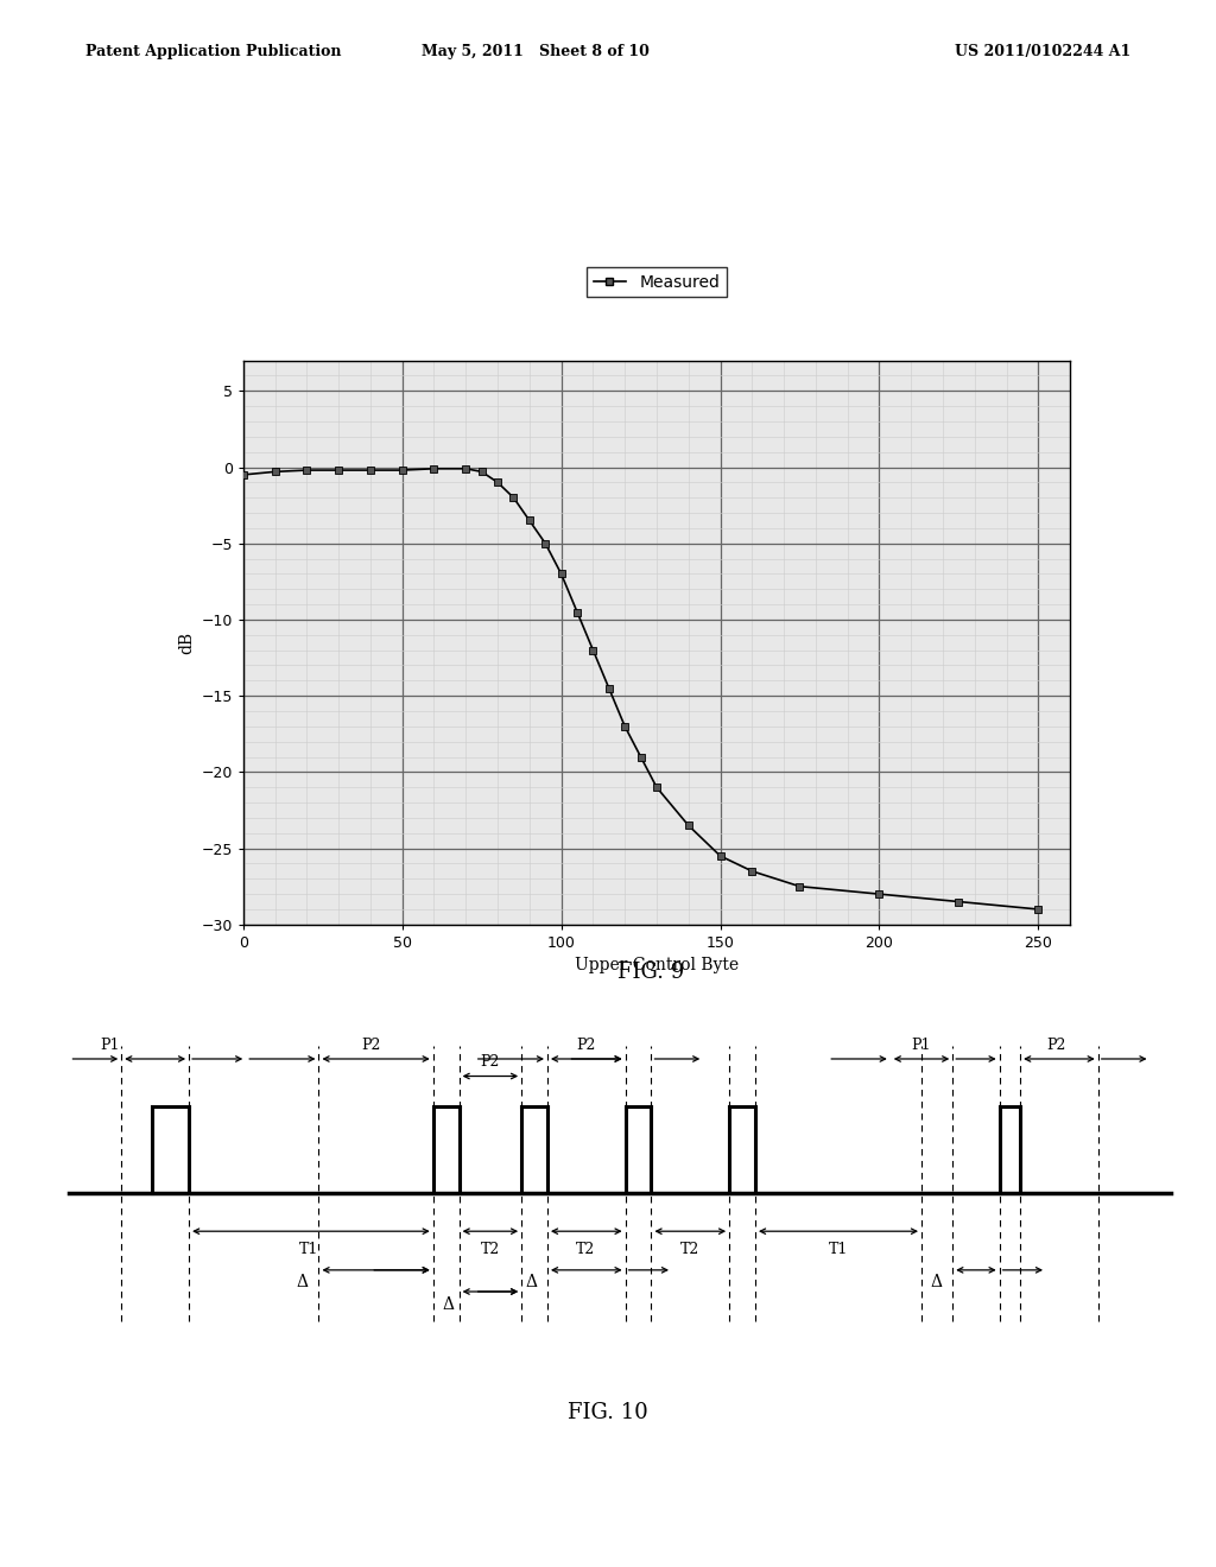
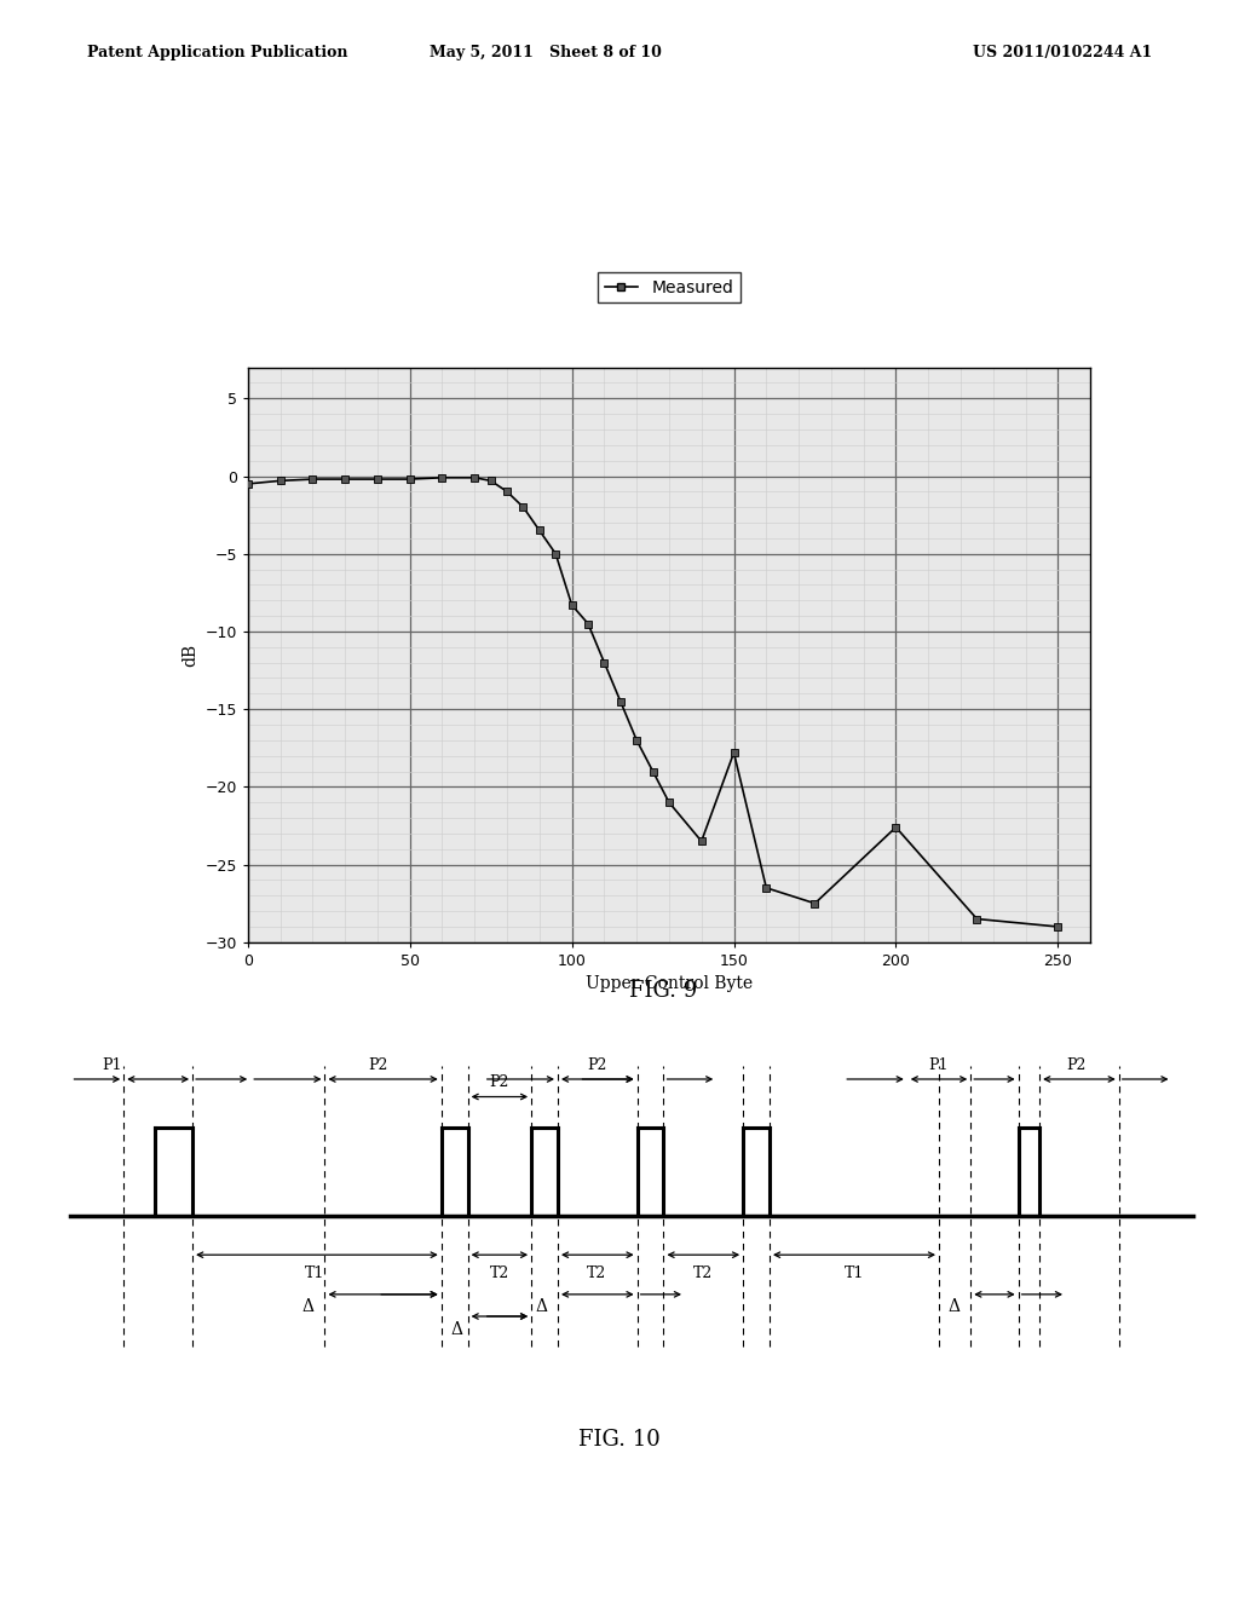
100: -7.0 -> -8.3
150: -25.5 -> -17.8
200: -28.0 -> -22.6
